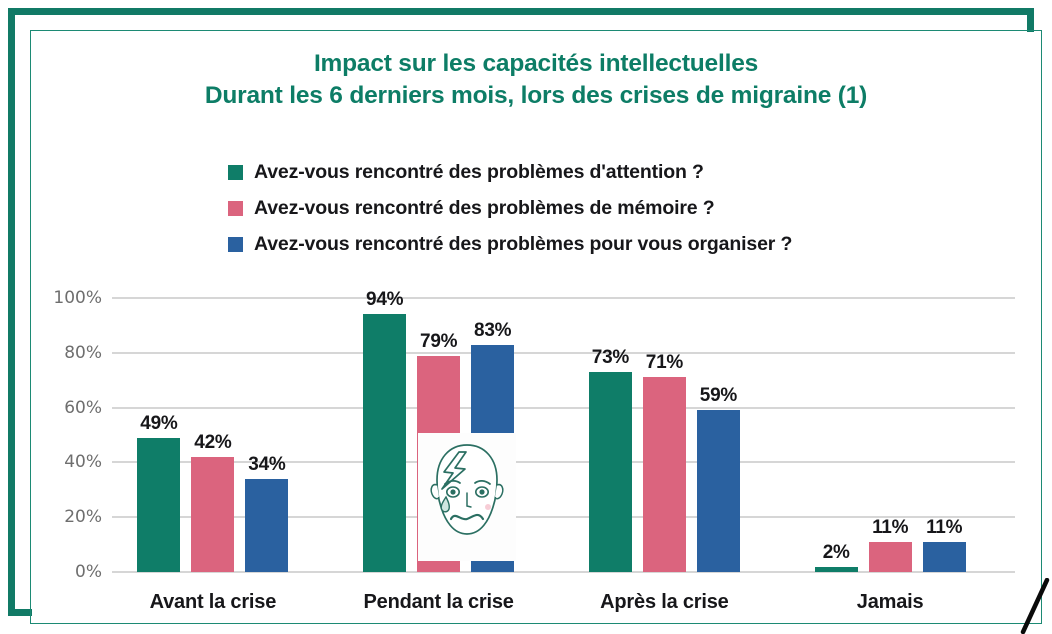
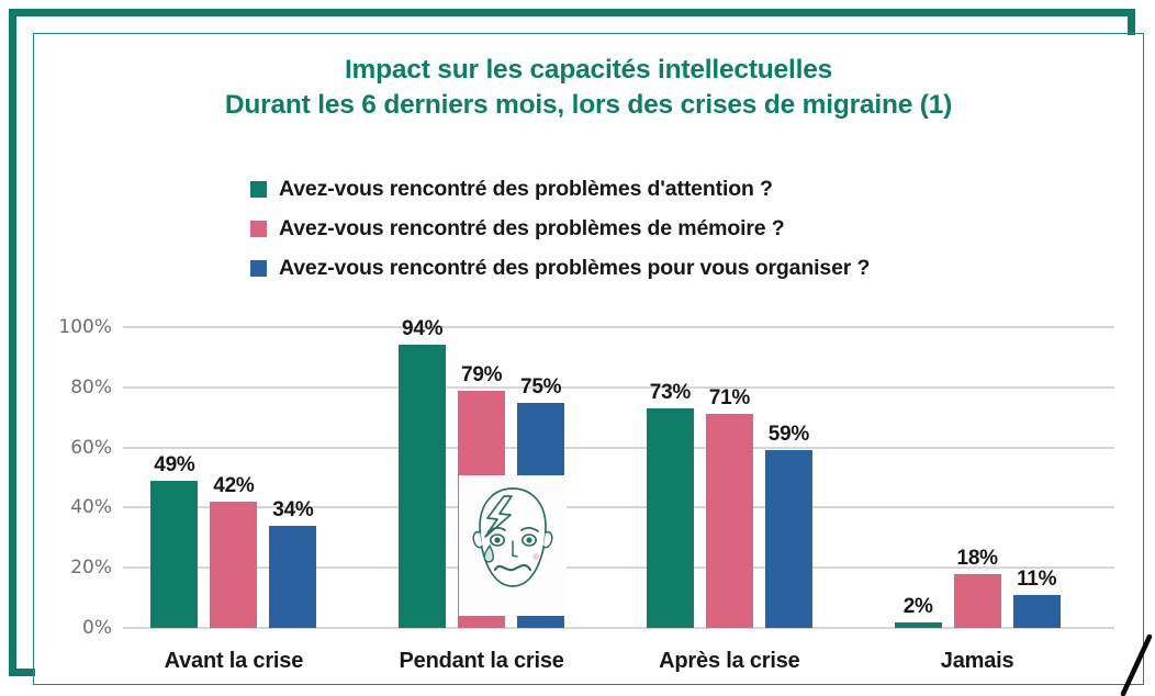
Avez-vous rencontré des problèmes pour vous organiser ?/Pendant la crise: 83% -> 75%
Avez-vous rencontré des problèmes de mémoire ?/Jamais: 11% -> 18%
